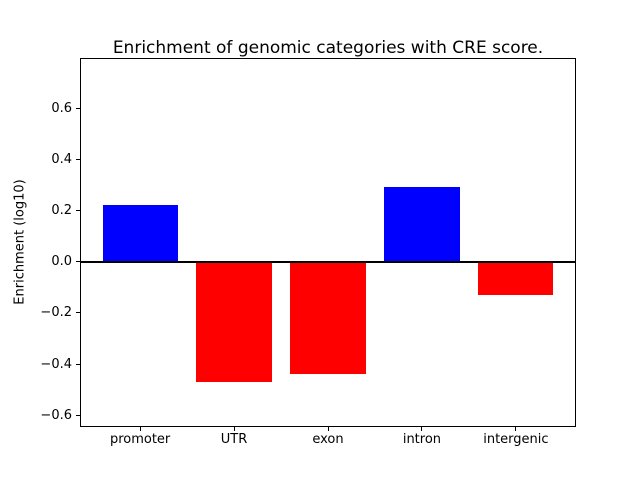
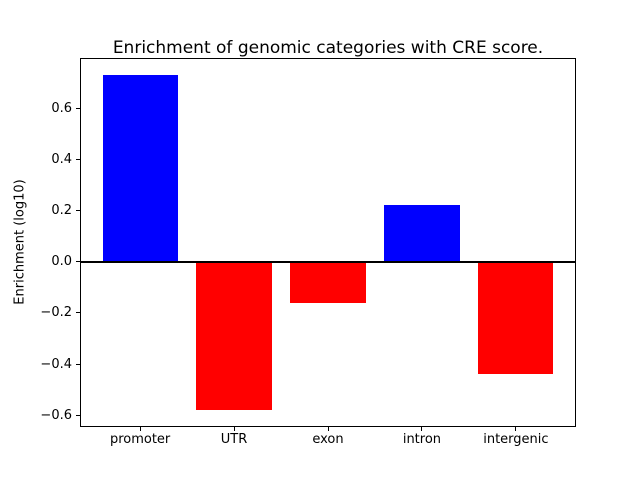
promoter: 0.22 -> 0.73
UTR: -0.47 -> -0.58
exon: -0.44 -> -0.16
intron: 0.29 -> 0.22
intergenic: -0.13 -> -0.44
